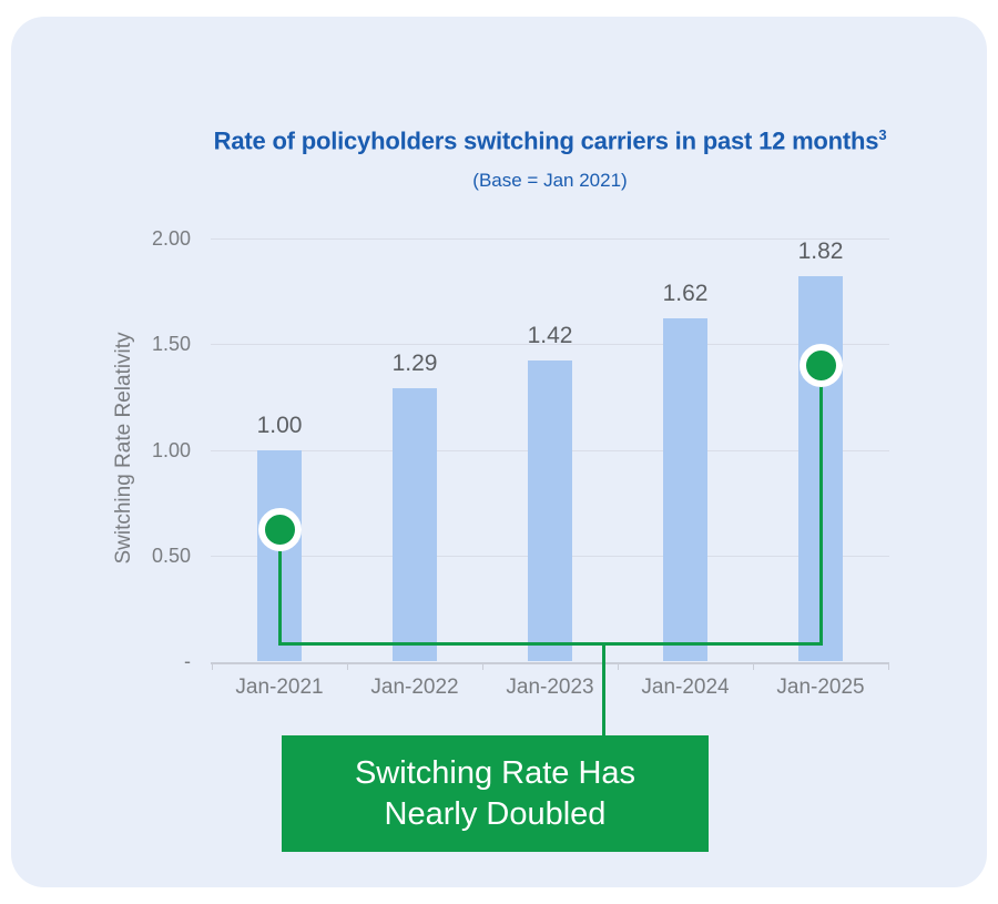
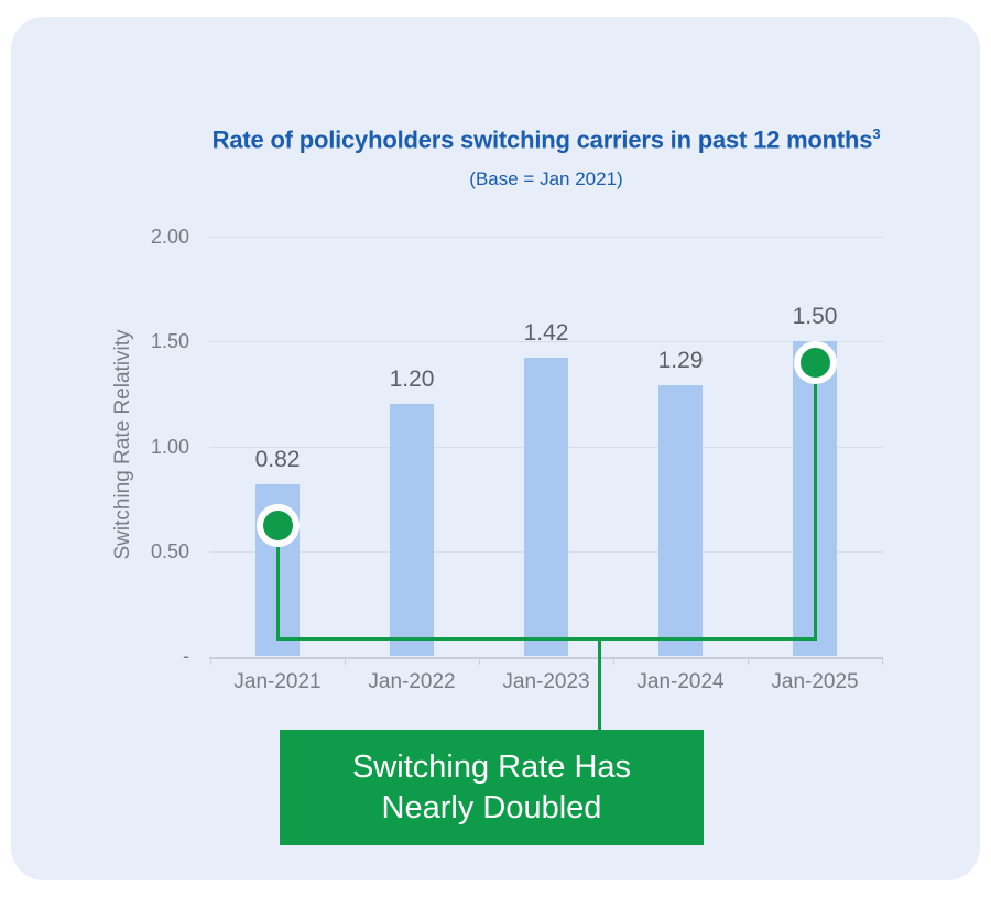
Jan-2021: 1.00 -> 0.82
Jan-2022: 1.29 -> 1.20
Jan-2024: 1.62 -> 1.29
Jan-2025: 1.82 -> 1.50
